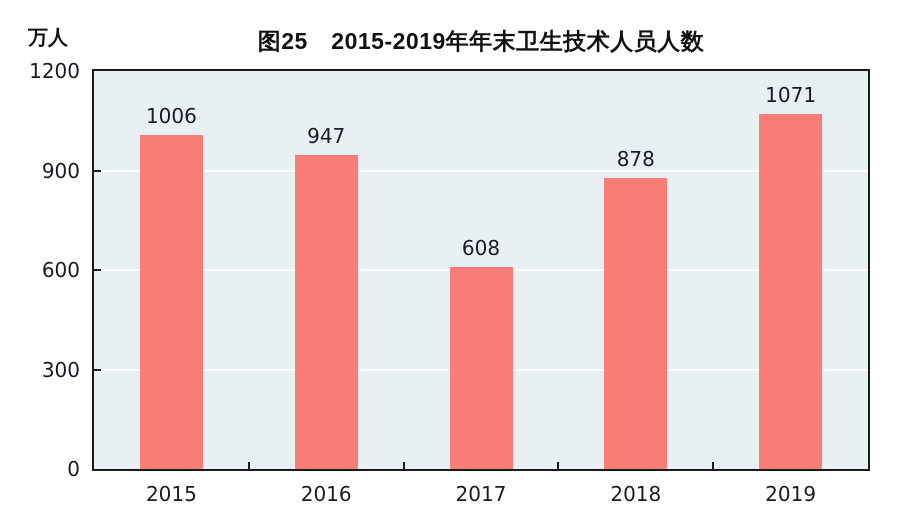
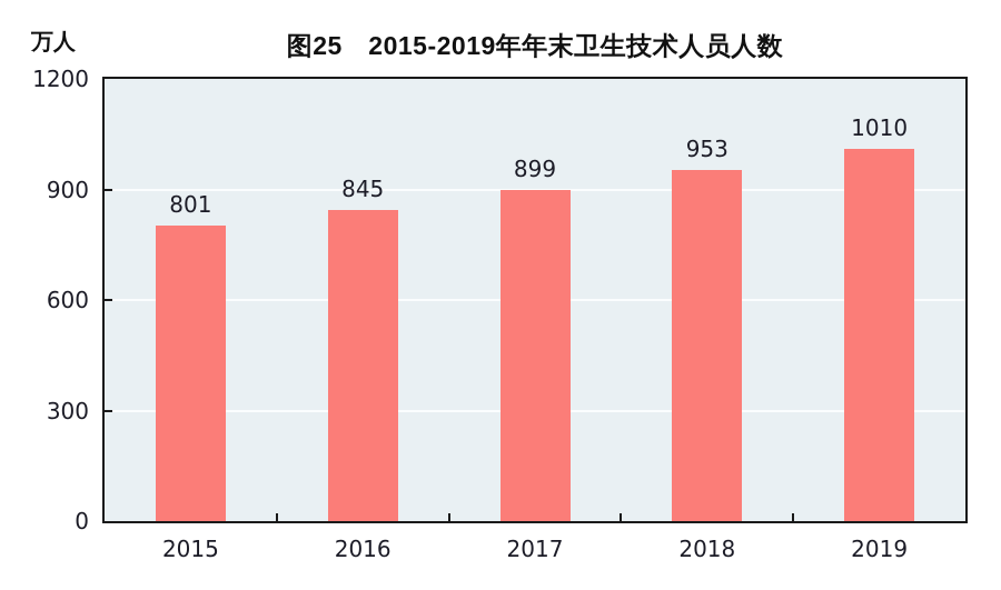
2015: 1006 -> 801
2016: 947 -> 845
2017: 608 -> 899
2018: 878 -> 953
2019: 1071 -> 1010
